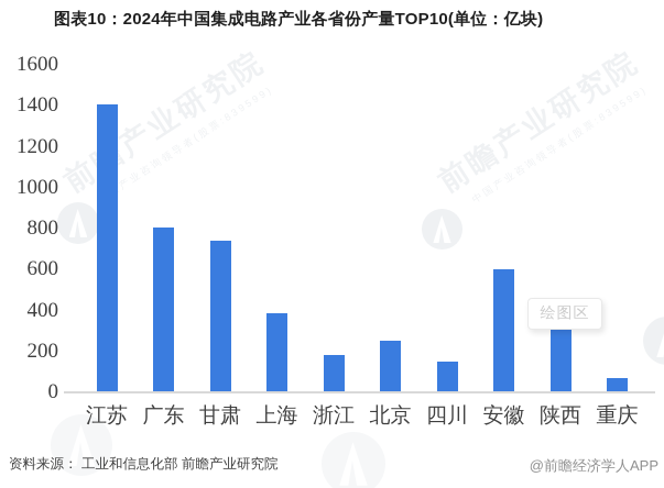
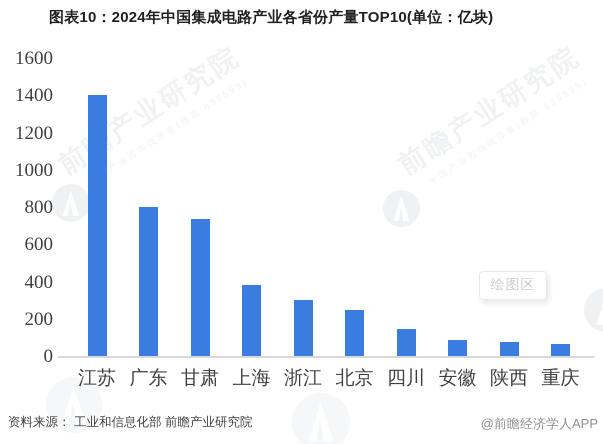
浙江: 180 -> 300
安徽: 600 -> 90
陕西: 350 -> 80
